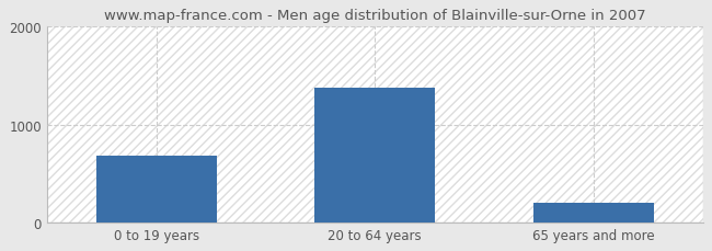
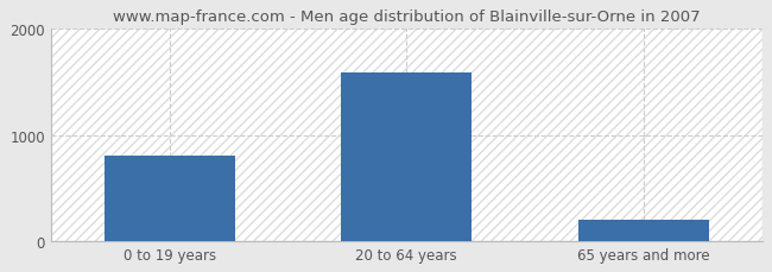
0 to 19 years: 680 -> 800
20 to 64 years: 1380 -> 1590
